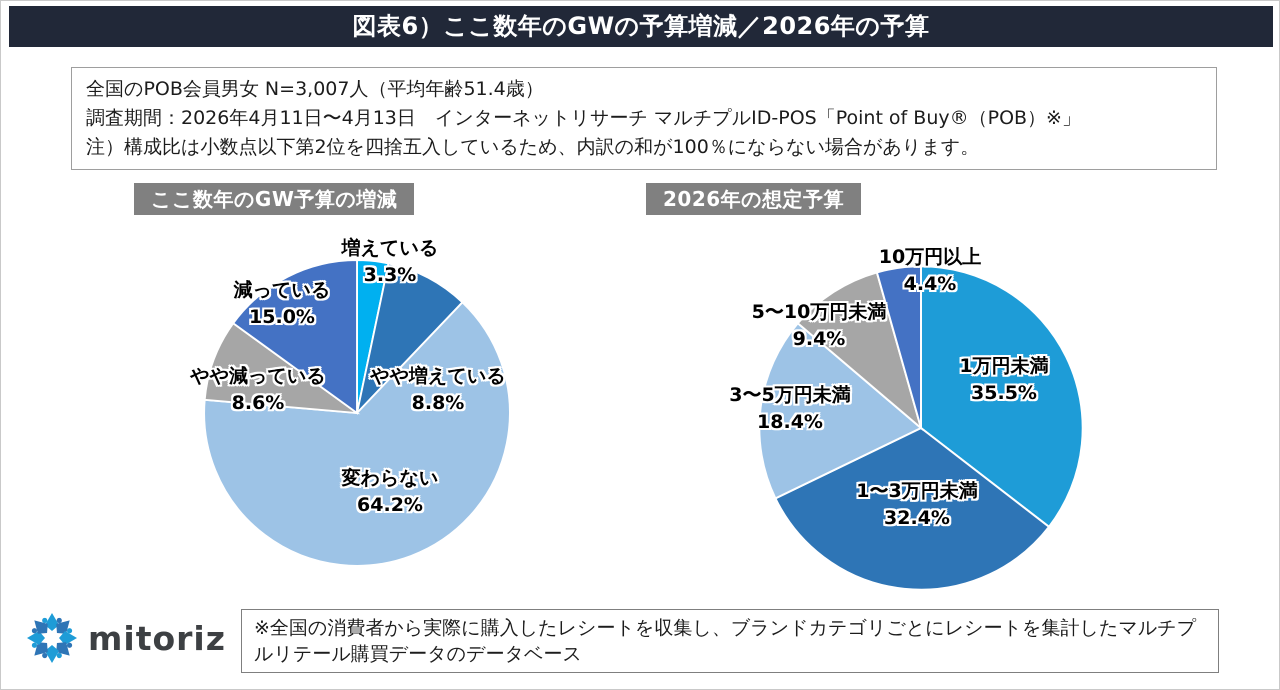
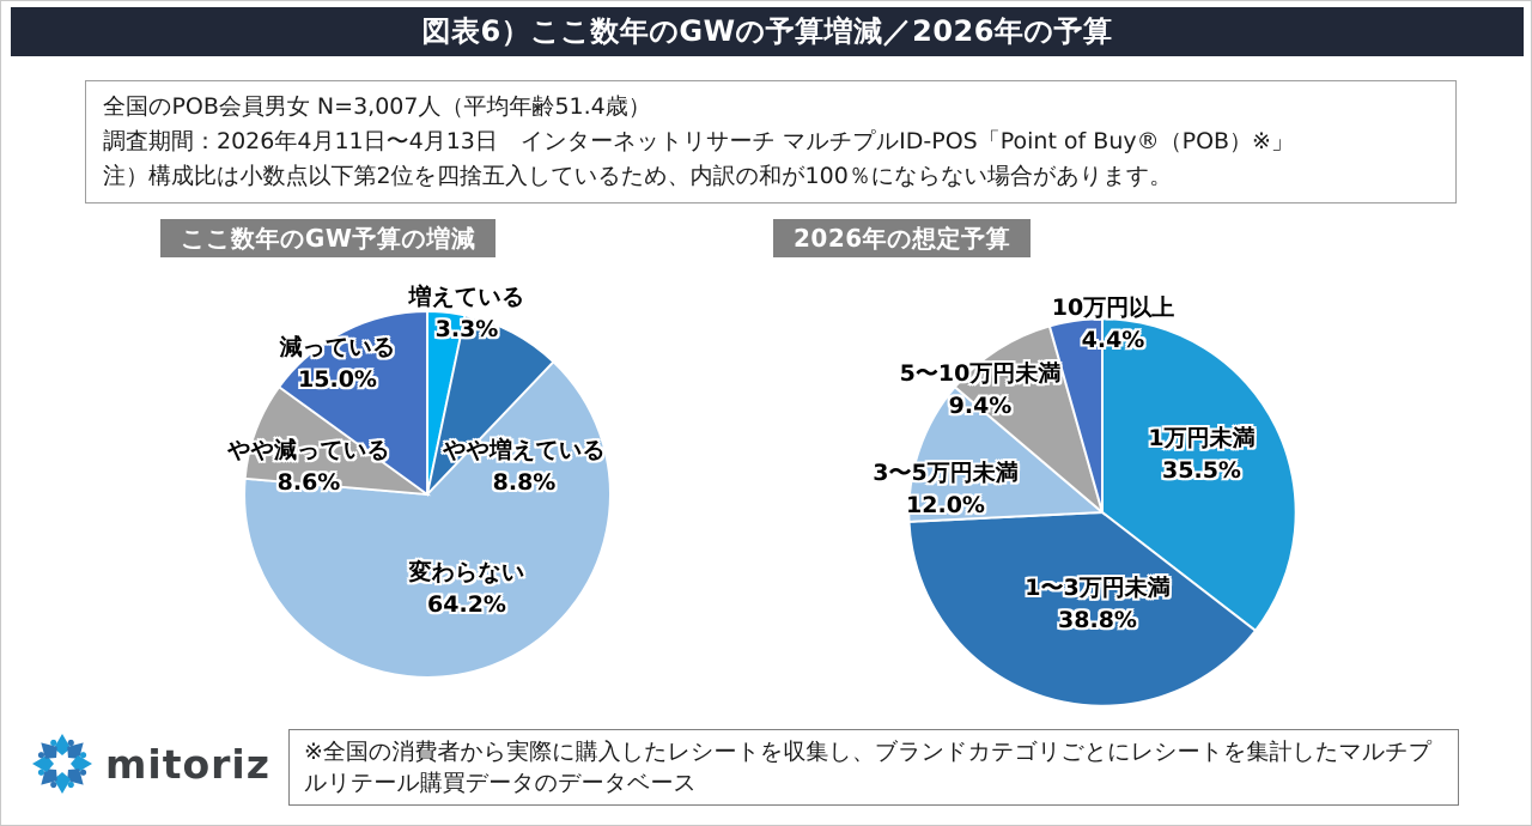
2026年の想定予算/1〜3万円未満: 32.4% -> 38.8%
2026年の想定予算/3〜5万円未満: 18.4% -> 12.0%
